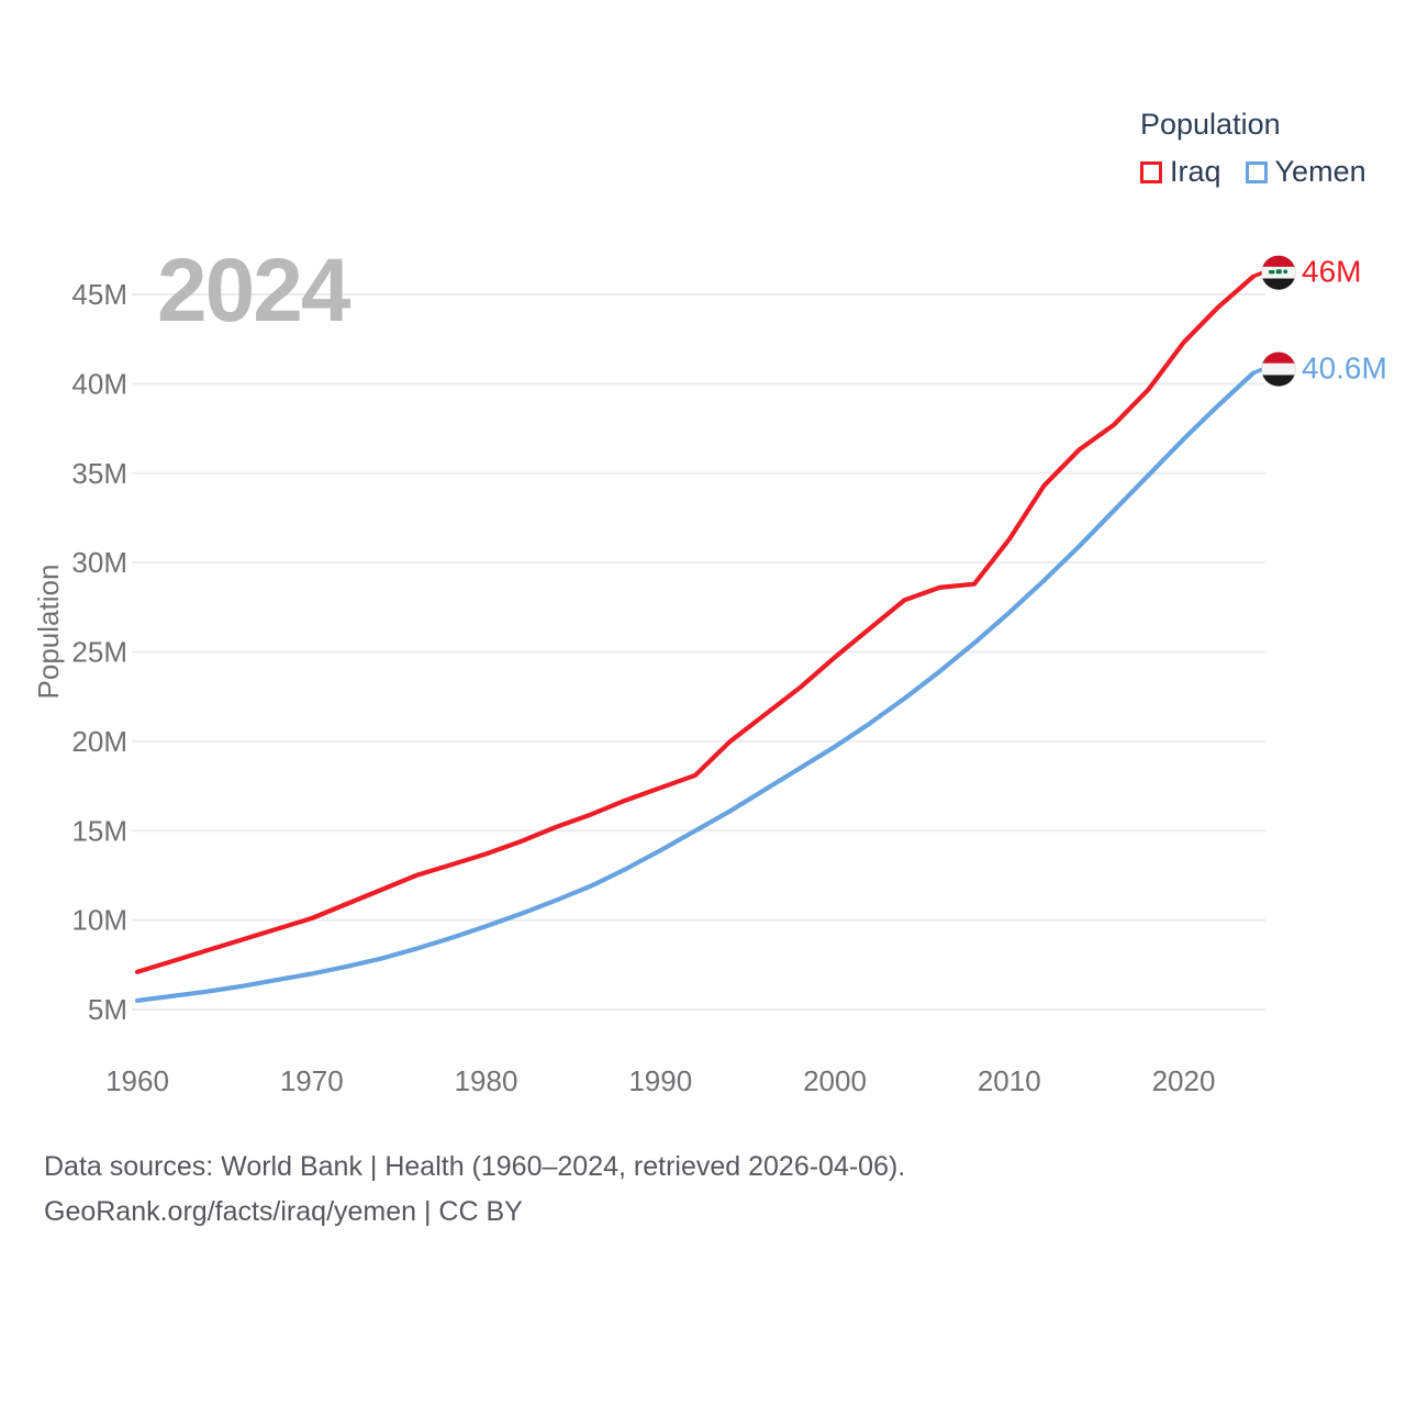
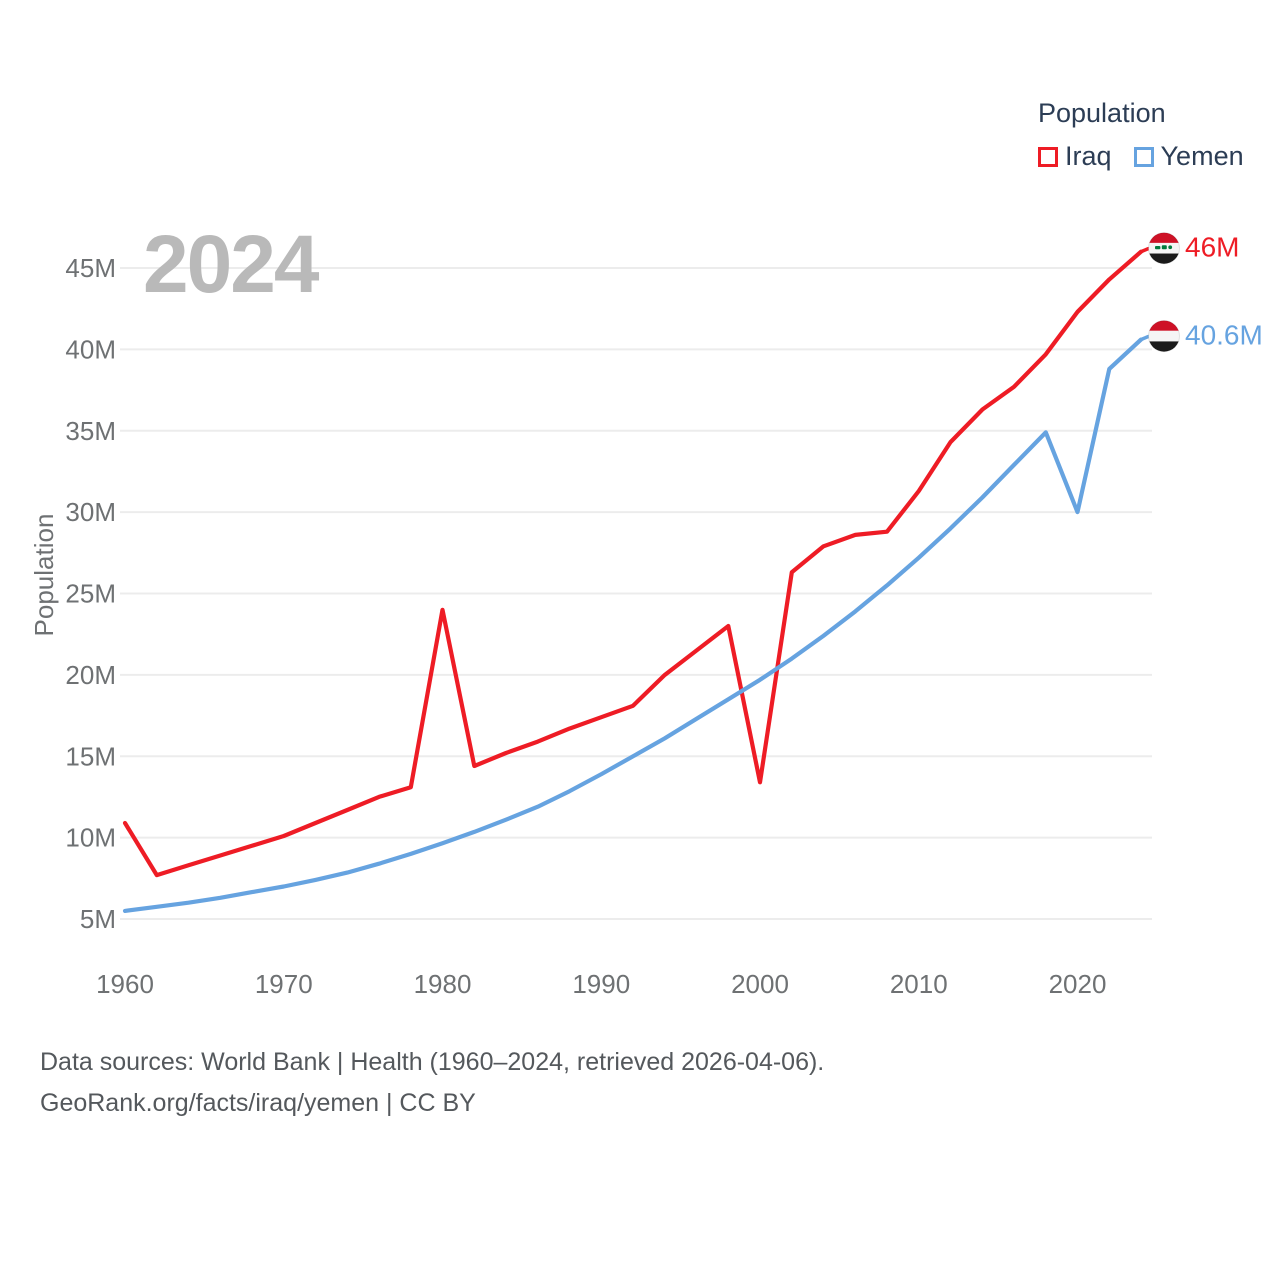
Iraq/1960: 7.1M -> 10.9M
Iraq/1980: 13.7M -> 24.0M
Iraq/2000: 24.7M -> 13.4M
Yemen/2020: 36.9M -> 30.0M
